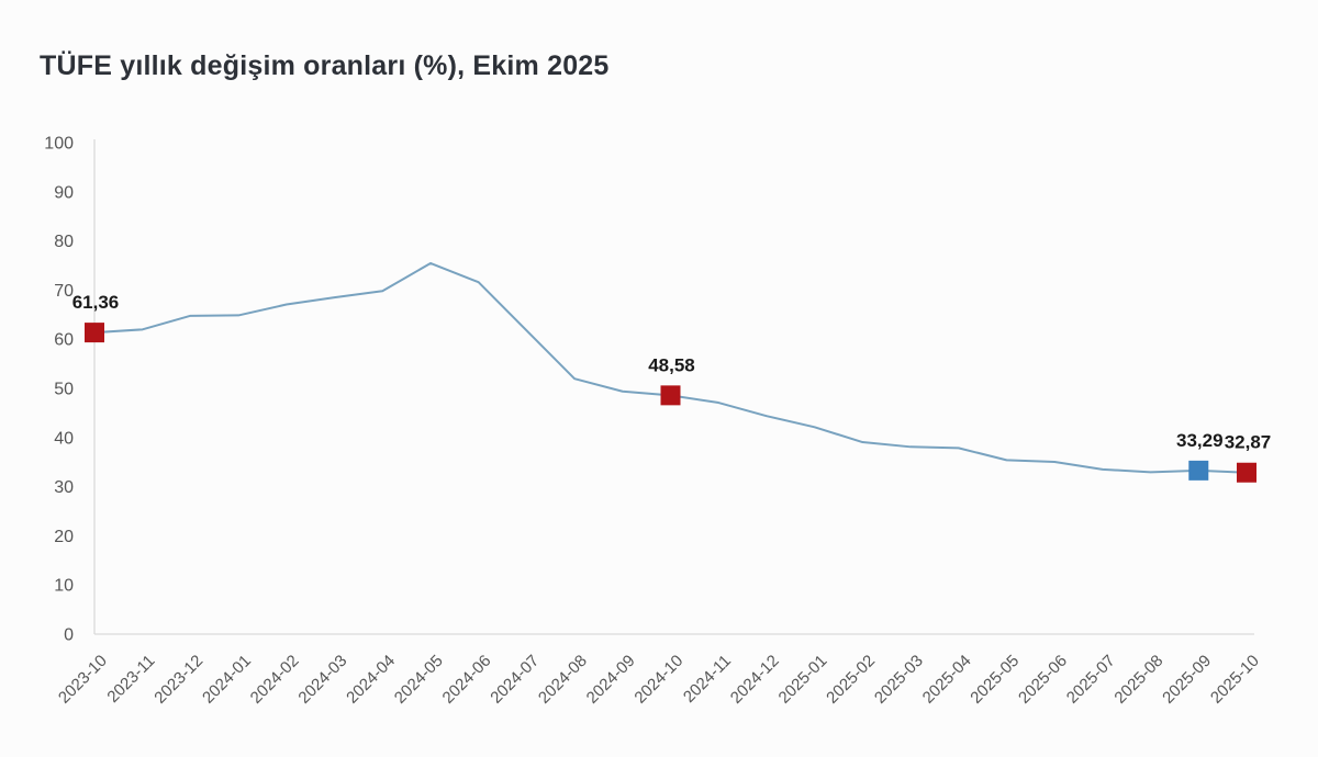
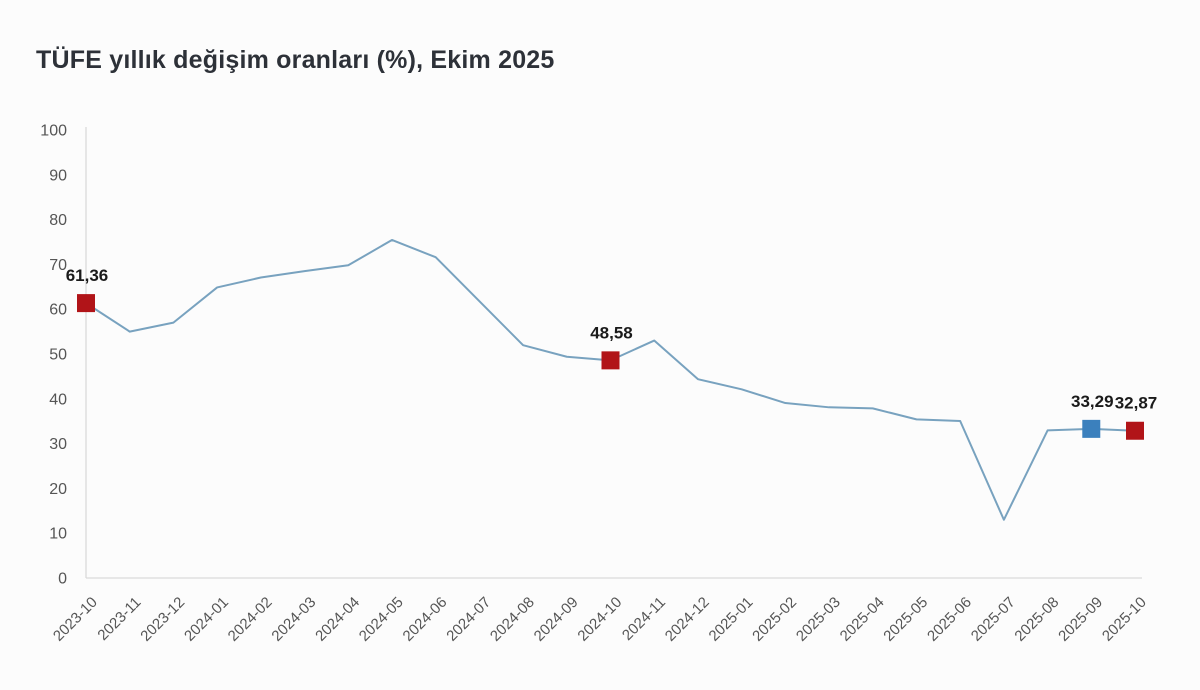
2023-11: 62 -> 55
2023-12: 65 -> 57
2024-11: 47 -> 53
2025-07: 34 -> 13
